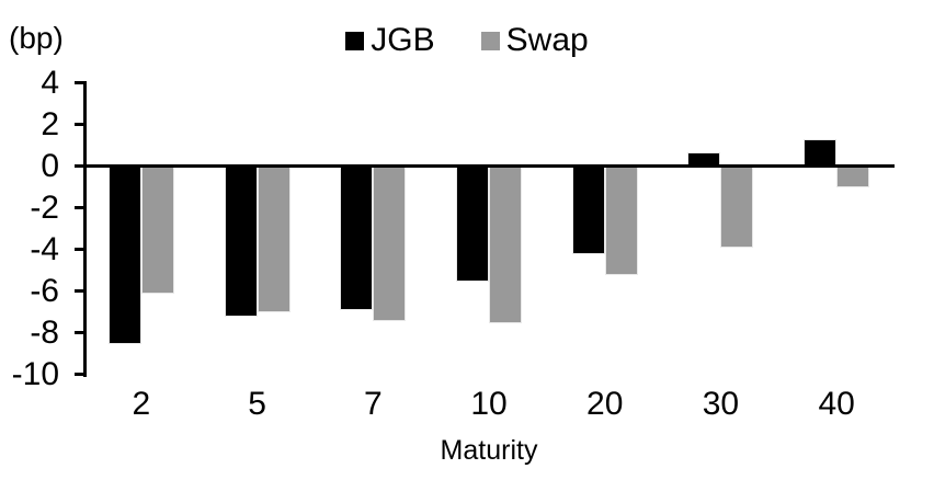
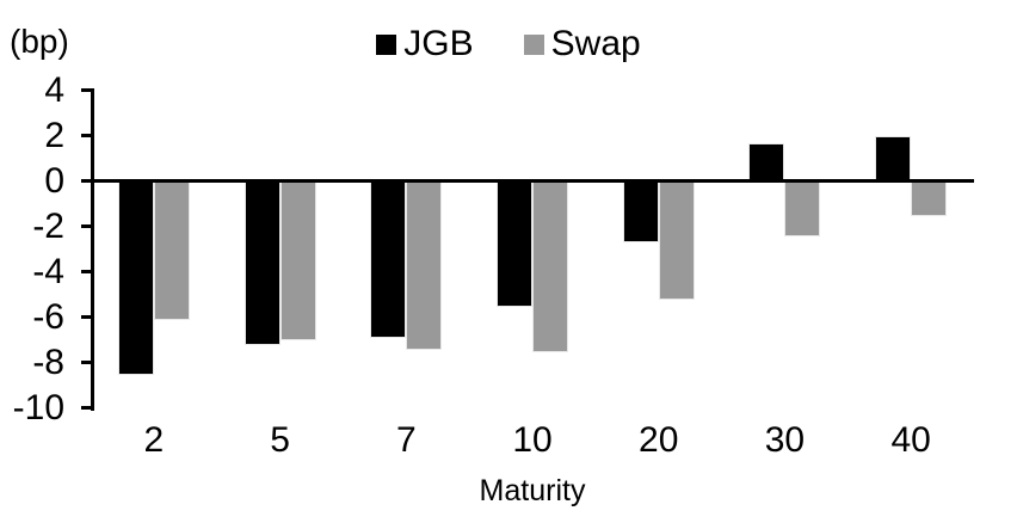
JGB/20: -4.2 -> -2.7
JGB/30: 0.7 -> 1.7
Swap/30: -3.9 -> -2.4
JGB/40: 1.3 -> 2.0
Swap/40: -1.0 -> -1.5
